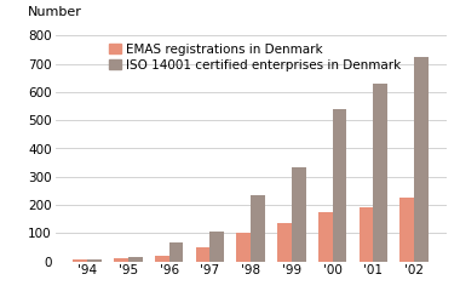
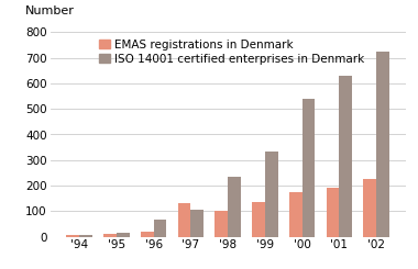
EMAS registrations in Denmark/'97: 50 -> 130
